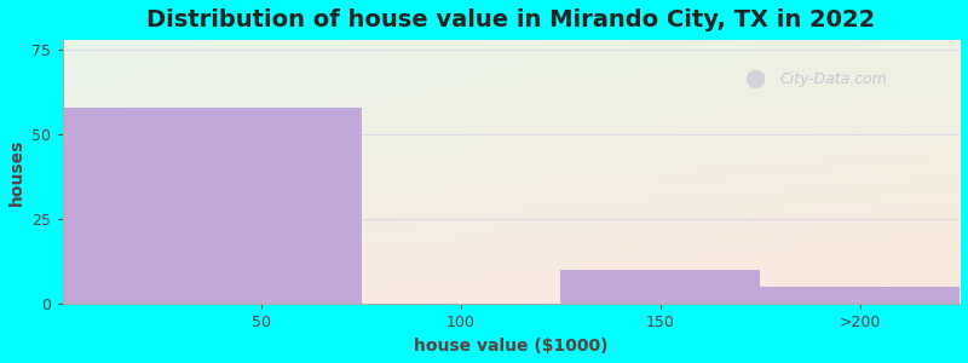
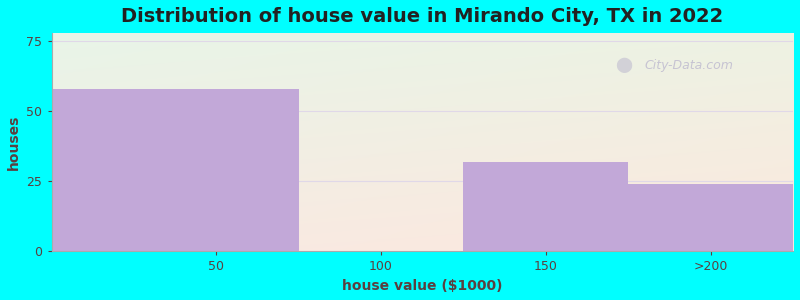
150: 10 -> 32
>200: 5 -> 24
